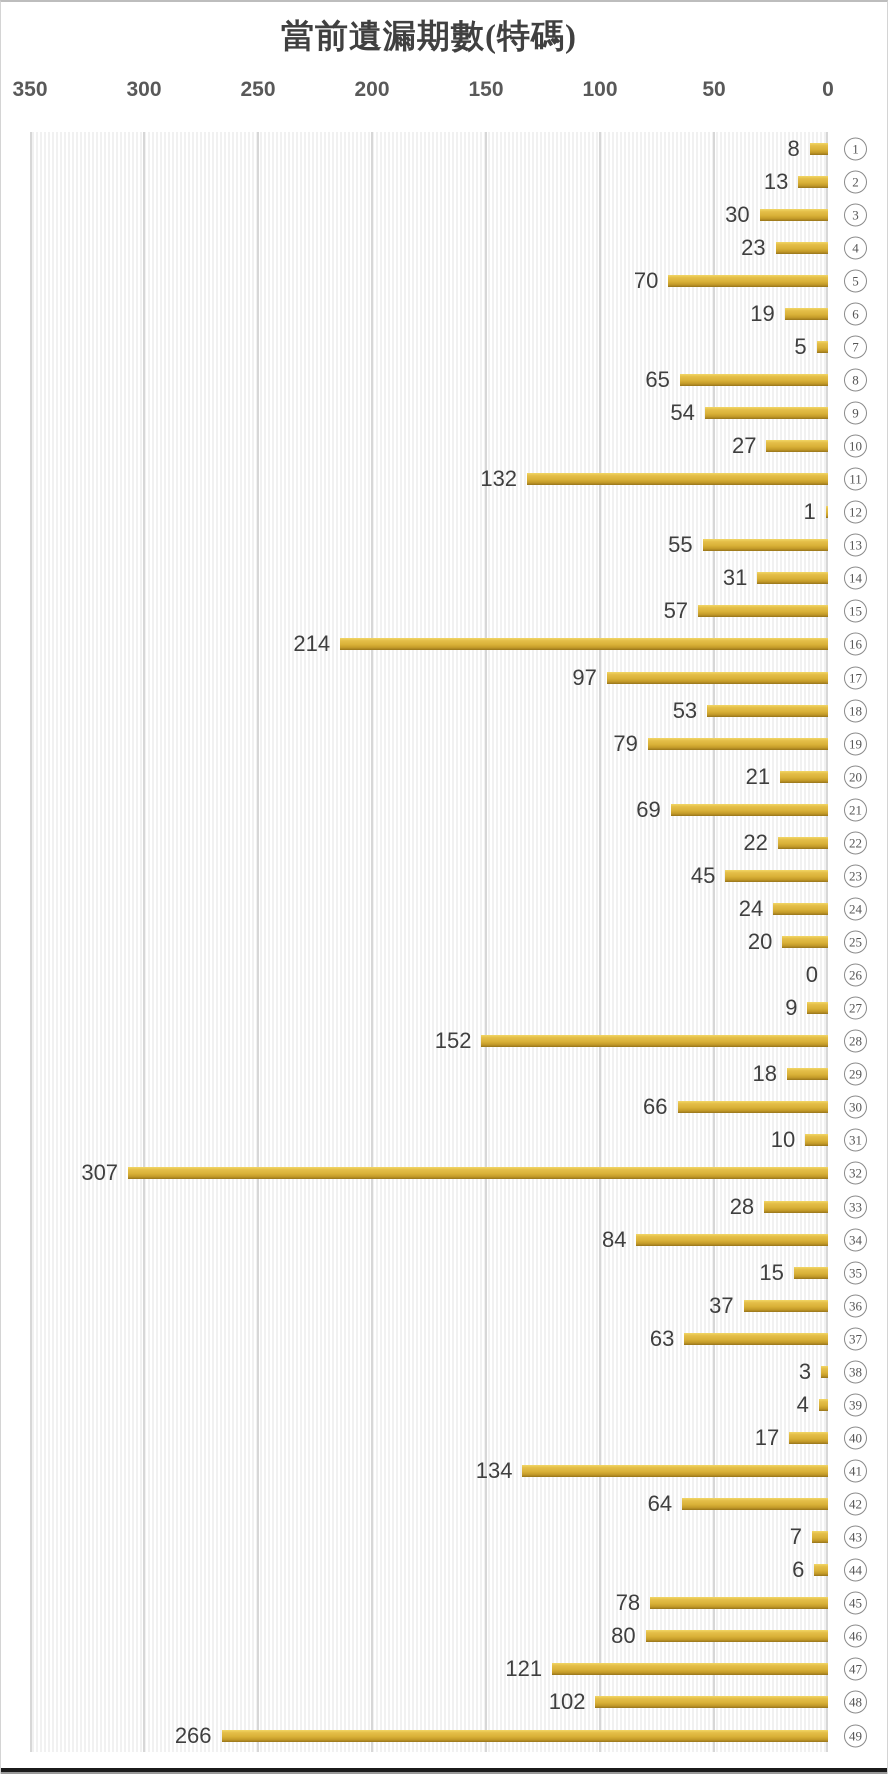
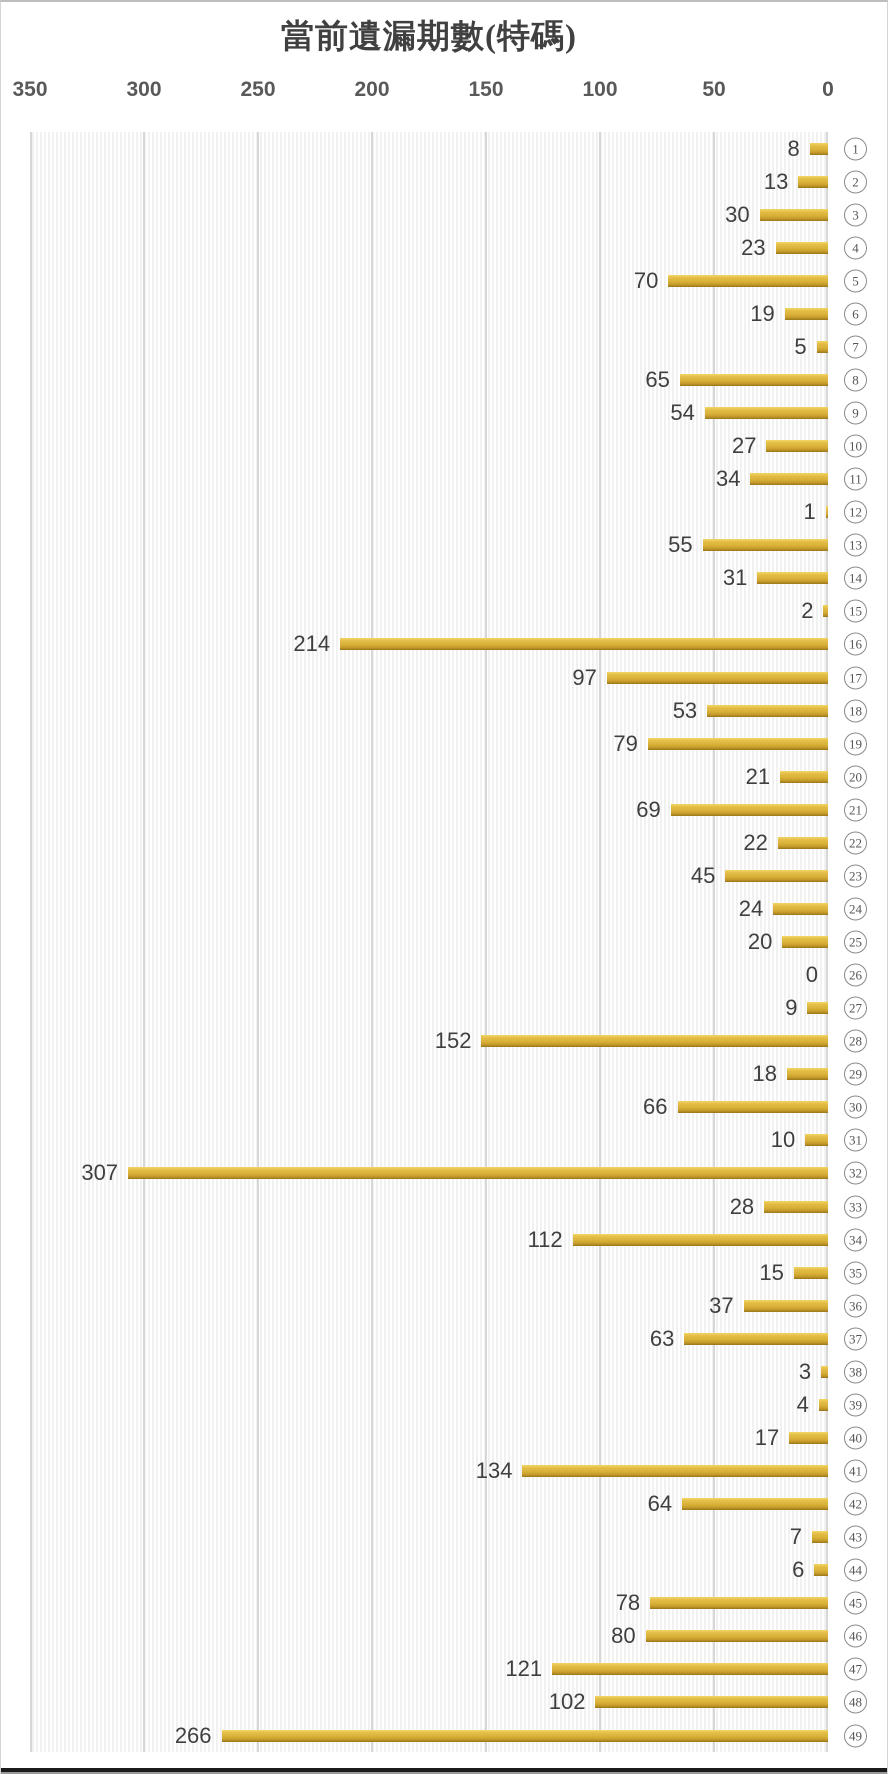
11: 132 -> 34
15: 57 -> 2
34: 84 -> 112
